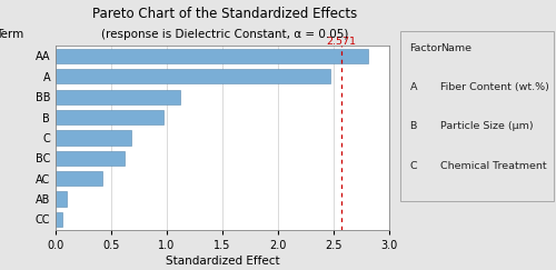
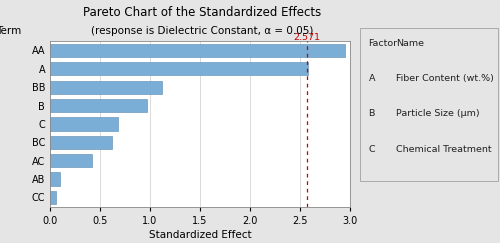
AA: 2.81 -> 2.95
A: 2.47 -> 2.58
